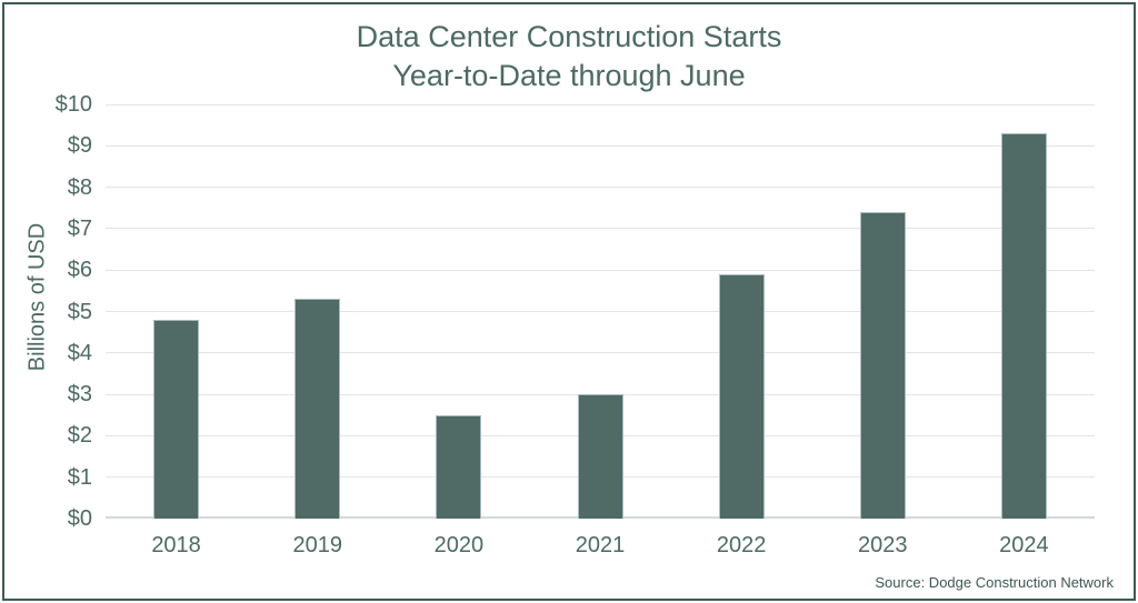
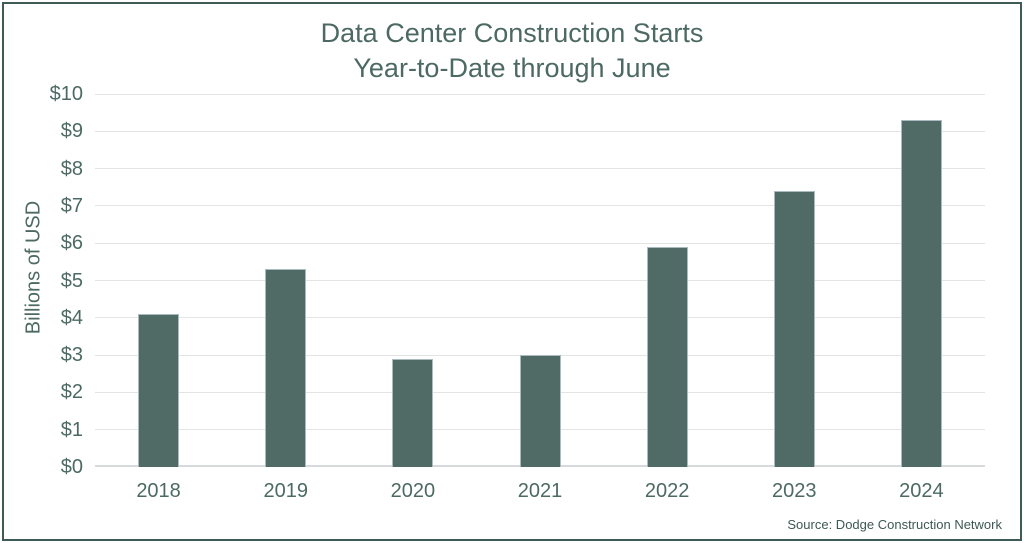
2018: $4.8 -> $4.1
2020: $2.5 -> $2.9
